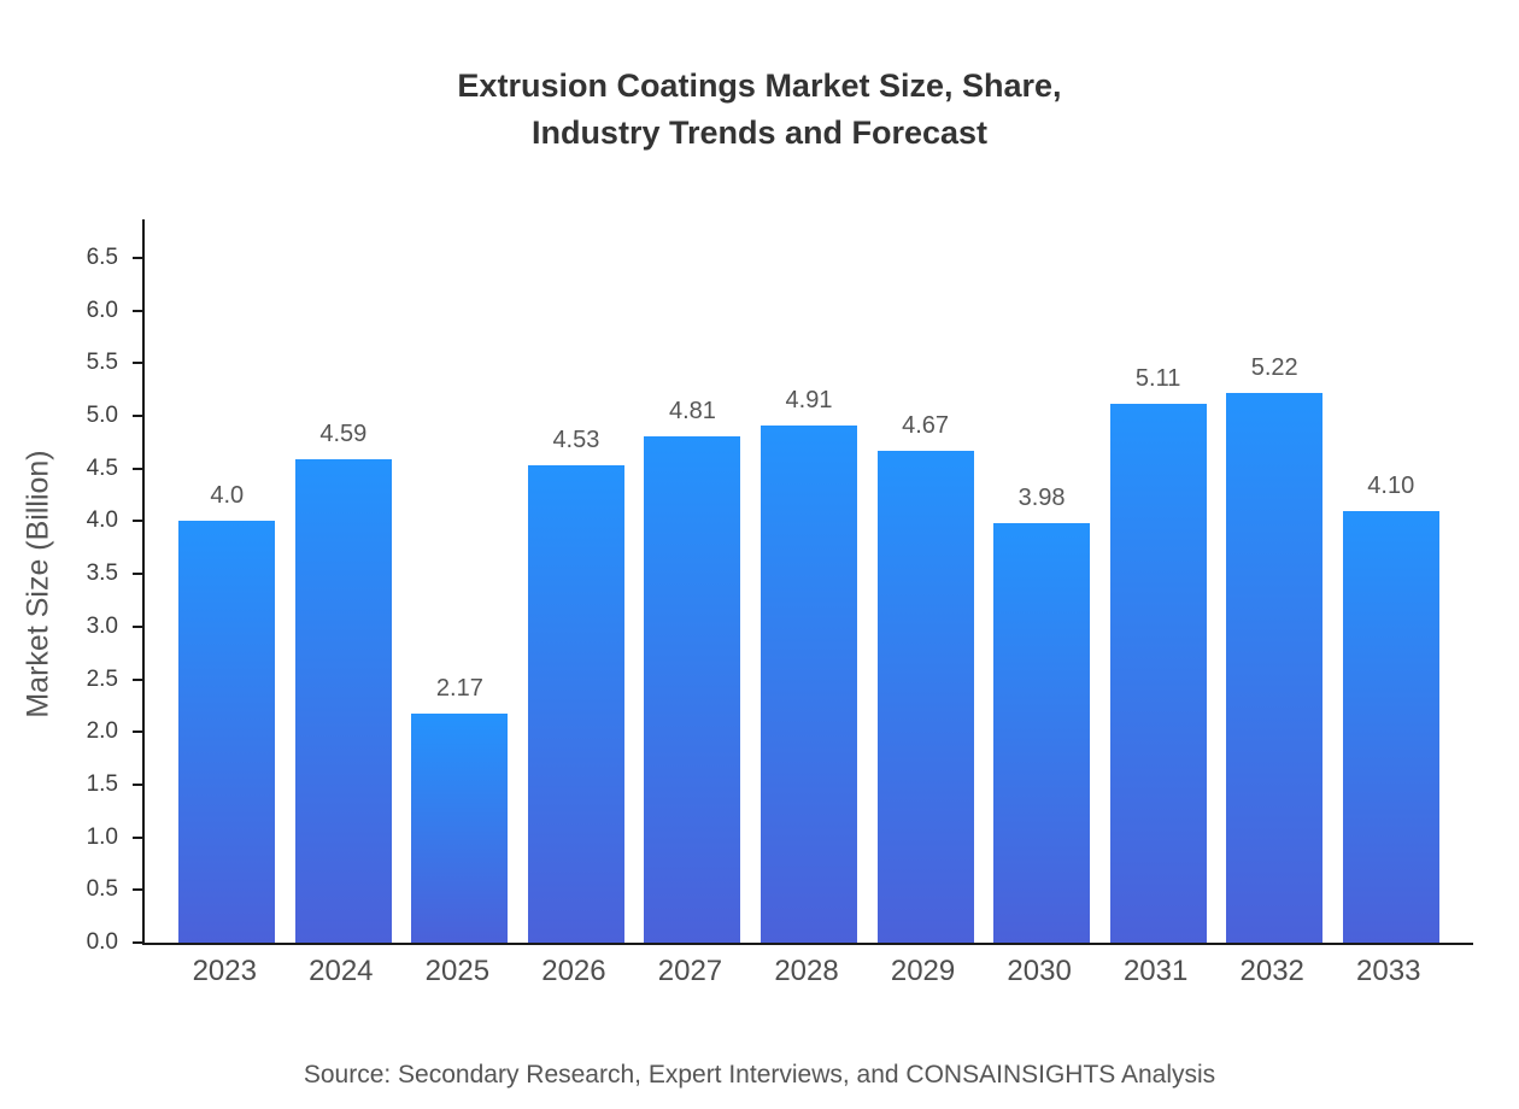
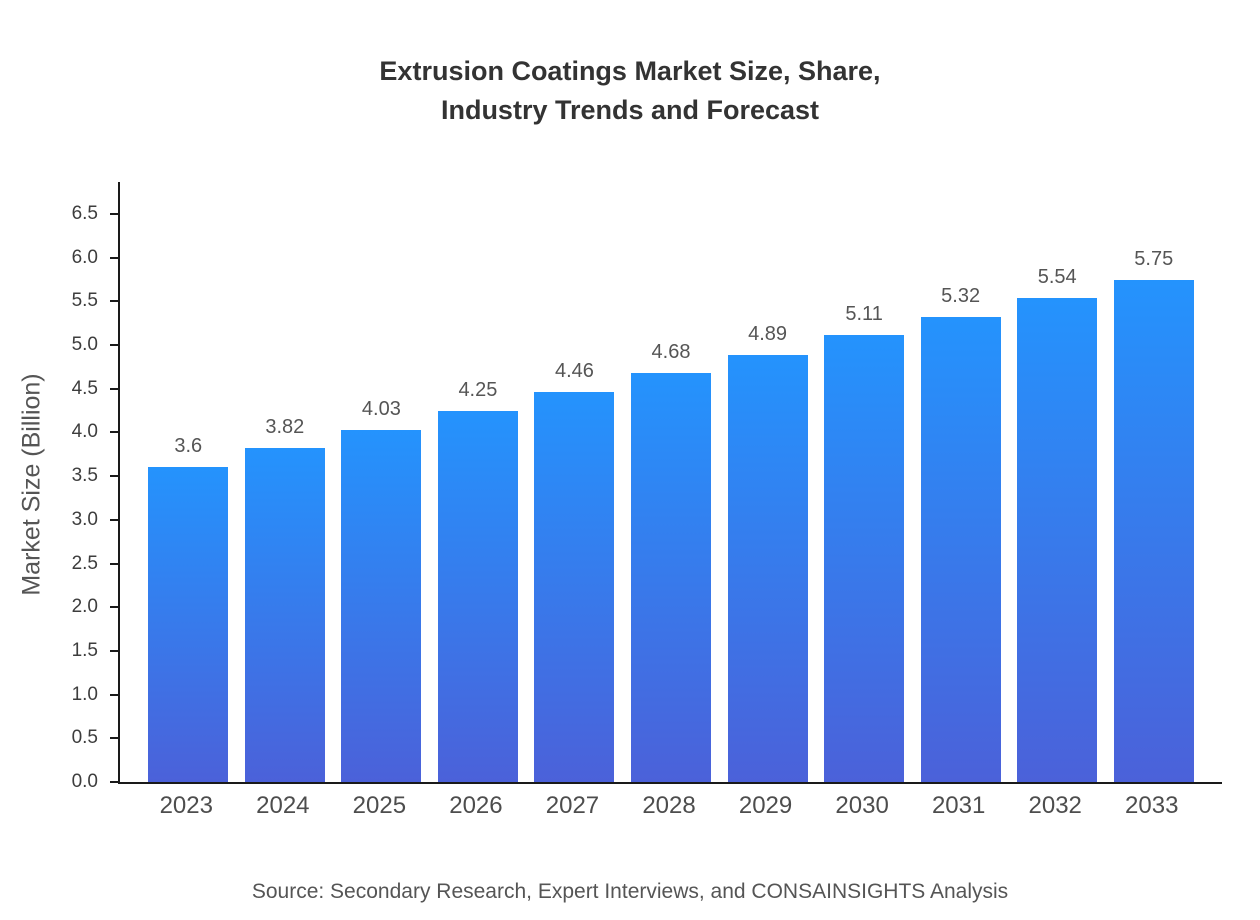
2023: 4.0 -> 3.6
2024: 4.59 -> 3.82
2025: 2.17 -> 4.03
2026: 4.53 -> 4.25
2027: 4.81 -> 4.46
2028: 4.91 -> 4.68
2029: 4.67 -> 4.89
2030: 3.98 -> 5.11
2031: 5.11 -> 5.32
2032: 5.22 -> 5.54
2033: 4.10 -> 5.75
